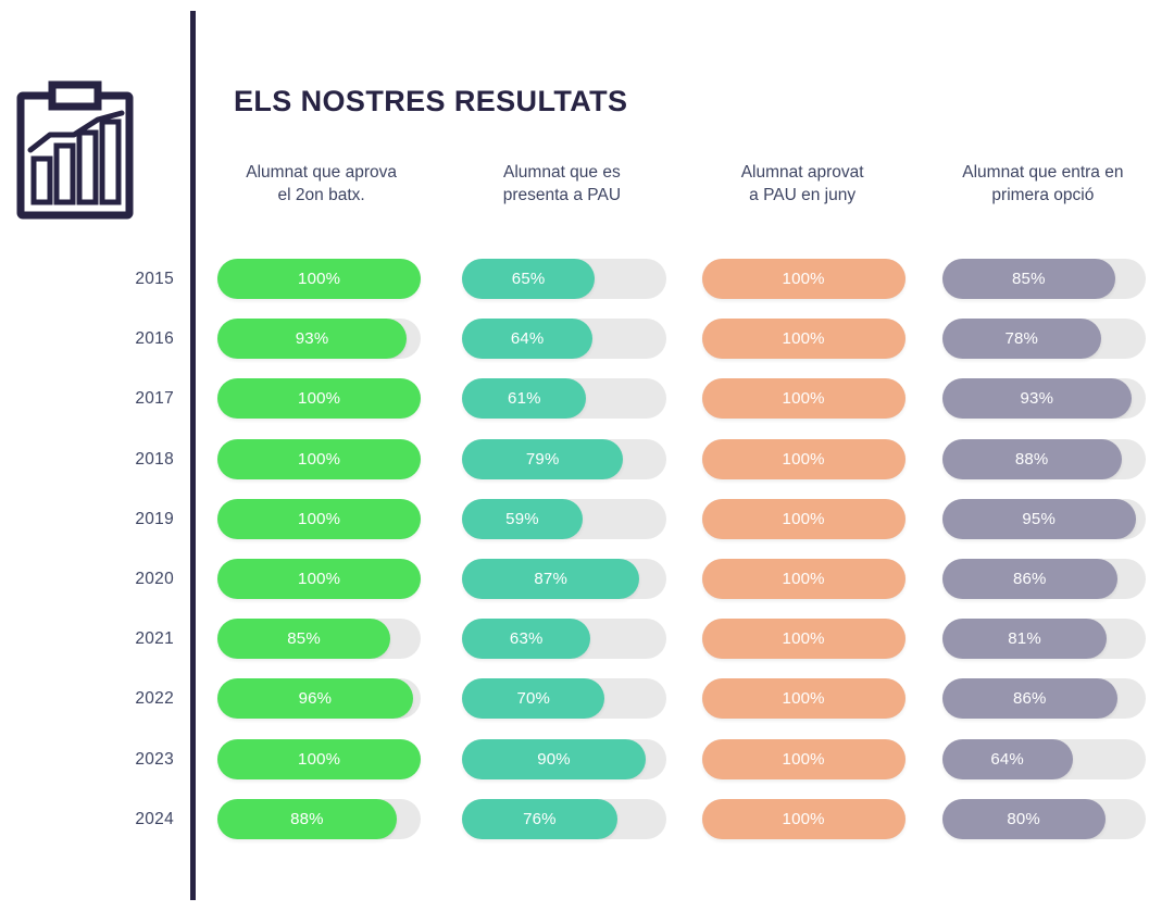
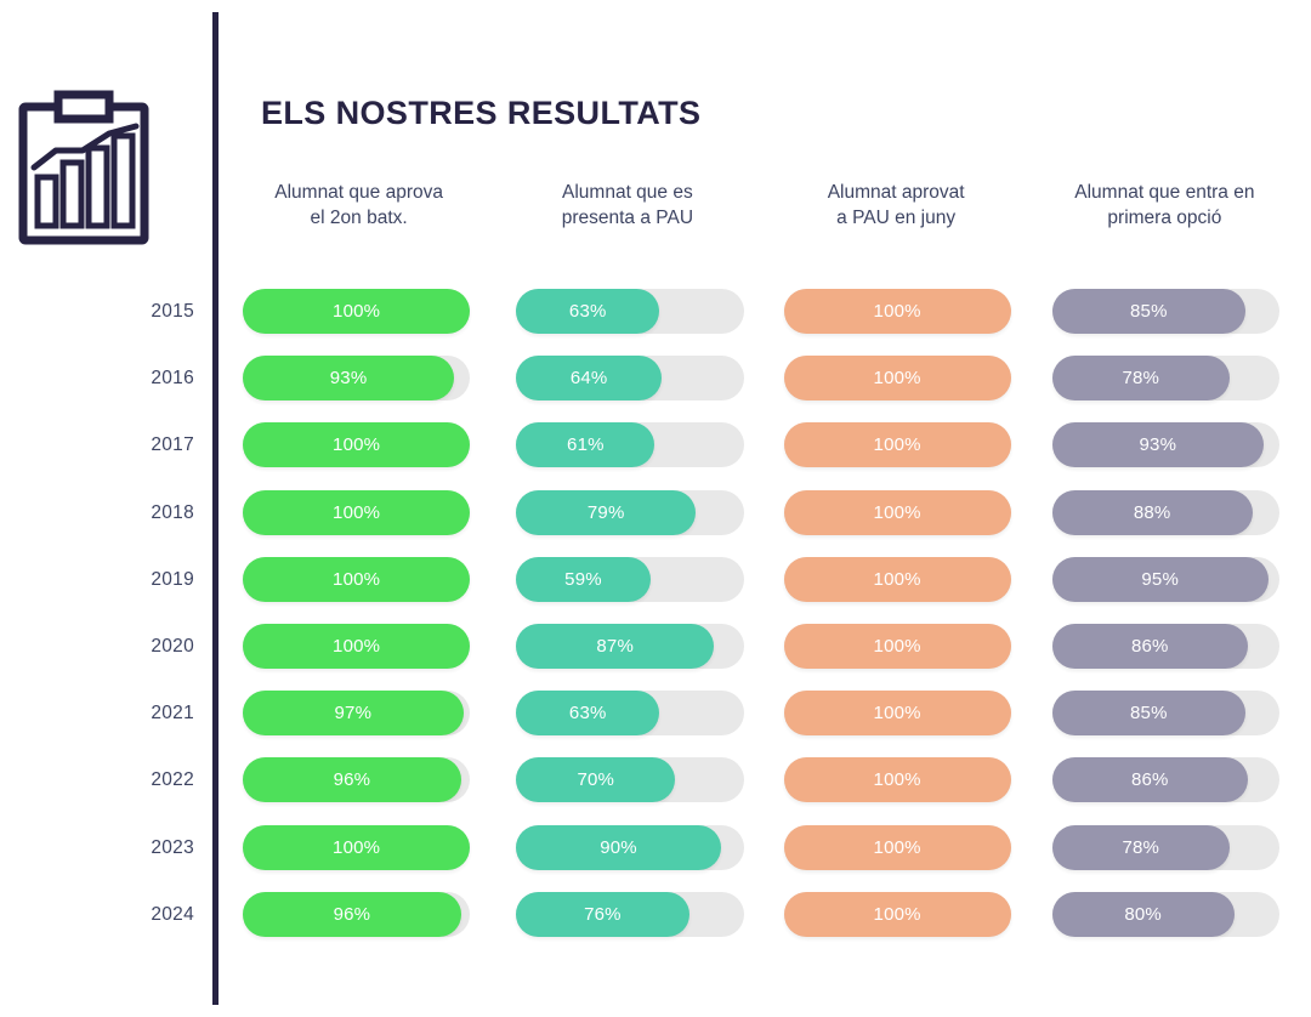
Alumnat que es presenta a PAU/2015: 65% -> 63%
Alumnat que aprova el 2on batx./2021: 85% -> 97%
Alumnat que entra en primera opció/2021: 81% -> 85%
Alumnat que entra en primera opció/2023: 64% -> 78%
Alumnat que aprova el 2on batx./2024: 88% -> 96%
